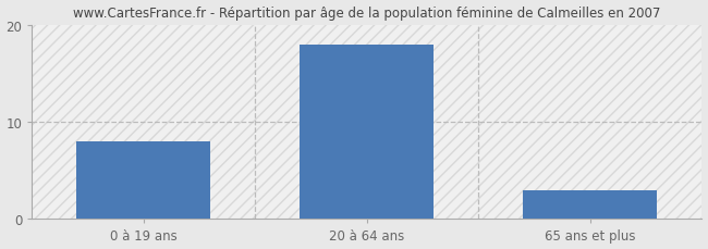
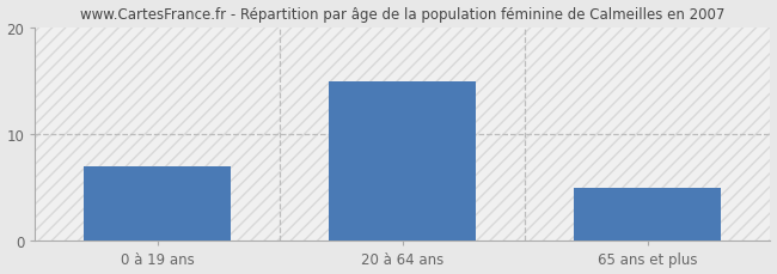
0 à 19 ans: 8 -> 7
20 à 64 ans: 18 -> 15
65 ans et plus: 3 -> 5
